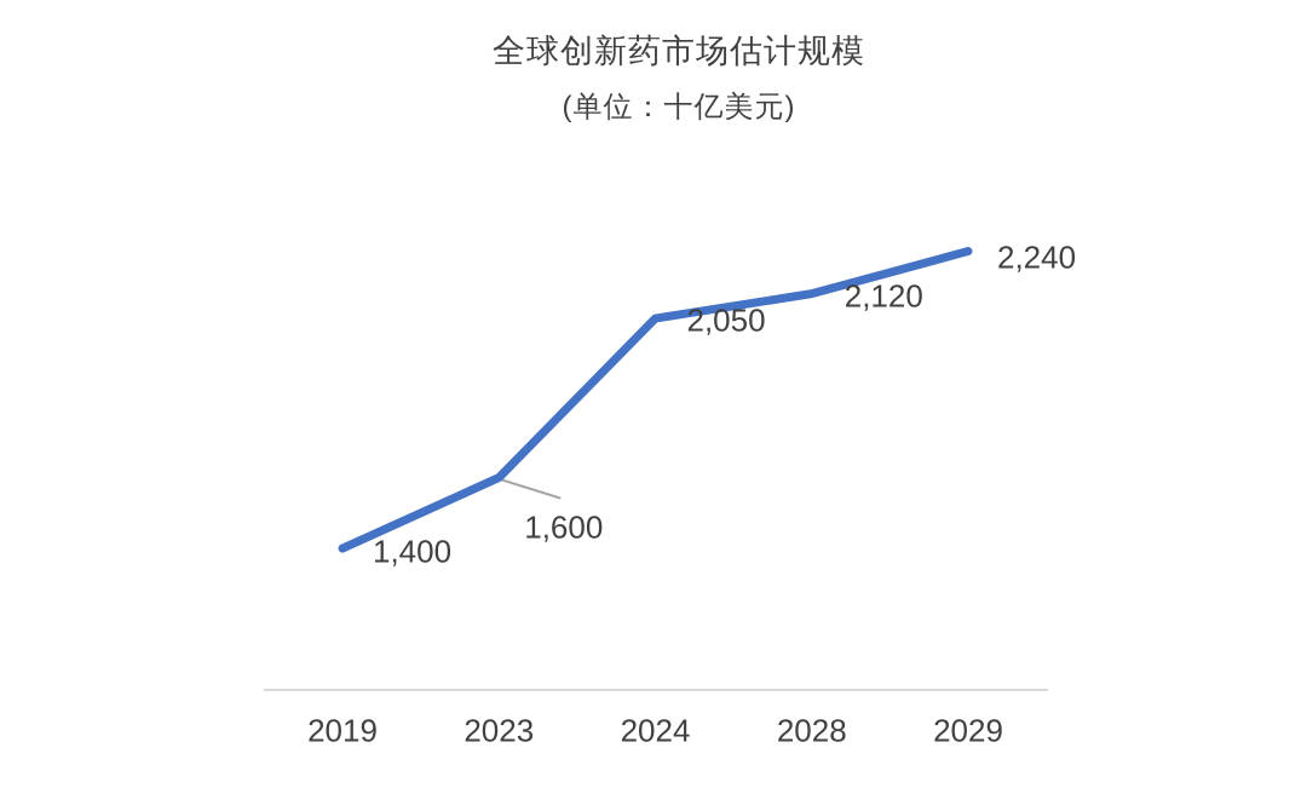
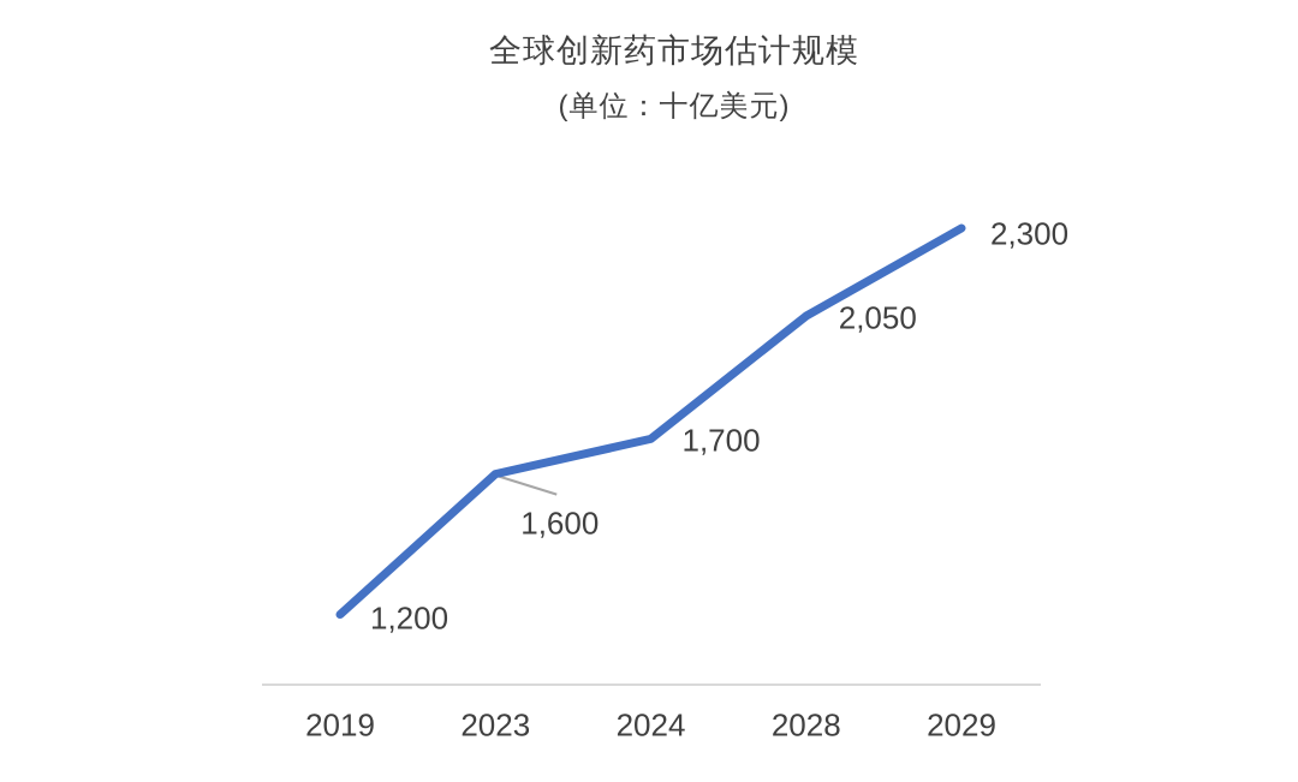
2019: 1,400 -> 1,200
2024: 2,050 -> 1,700
2028: 2,120 -> 2,050
2029: 2,240 -> 2,300
